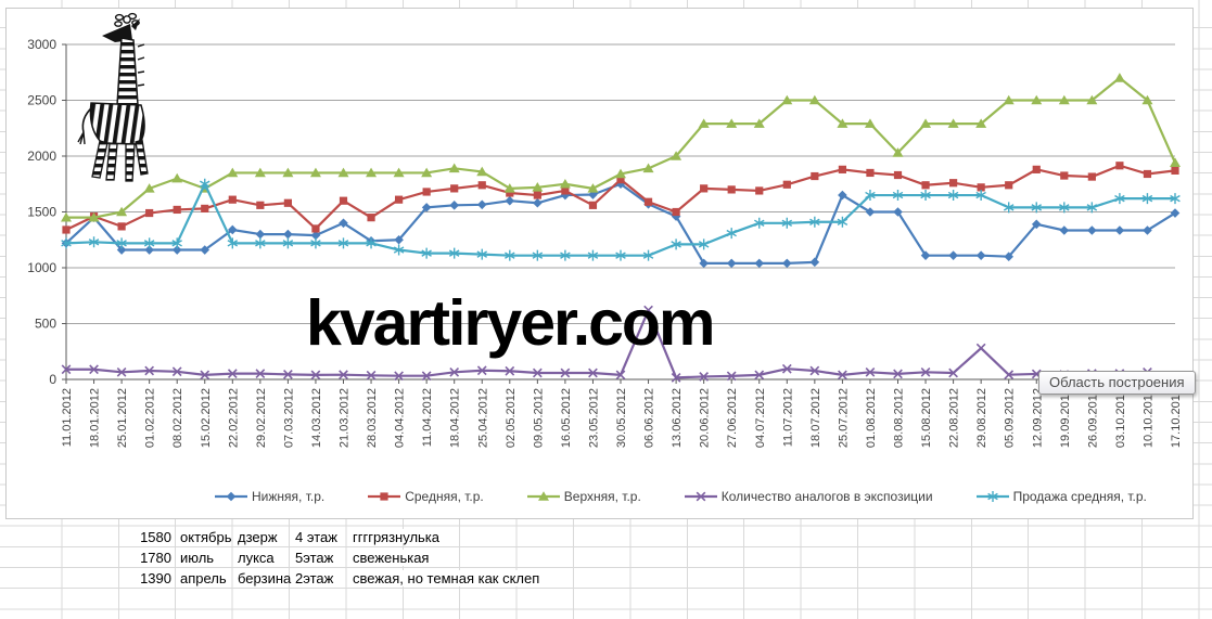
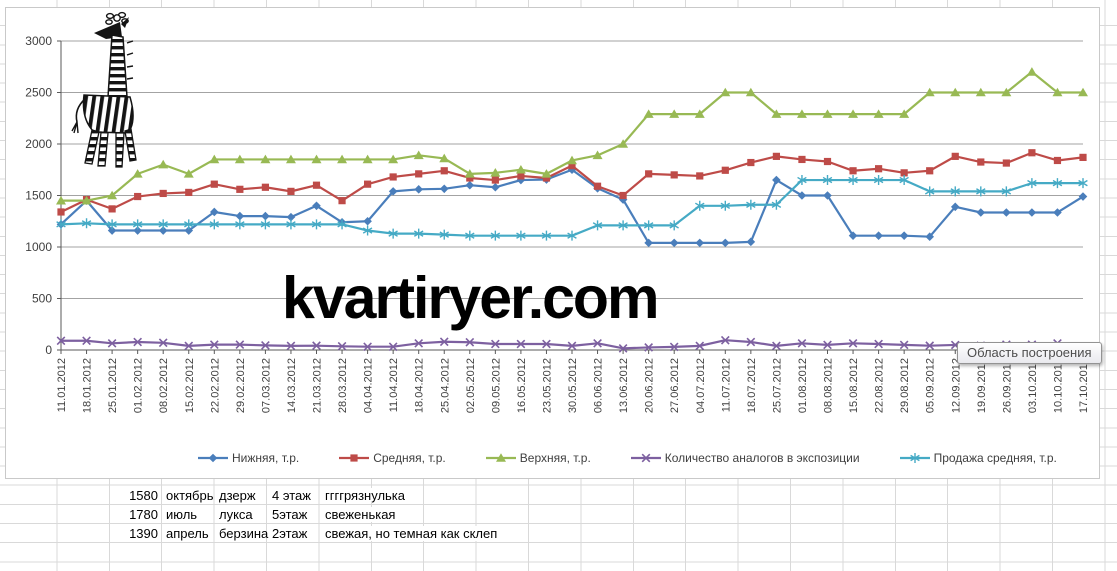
Продажа средняя, т.р./15.02.2012: 1750 -> 1220
Средняя, т.р./14.03.2012: 1350 -> 1540
Средняя, т.р./23.05.2012: 1560 -> 1670
Количество аналогов в экспозиции/06.06.2012: 620 -> 60
Продажа средняя, т.р./06.06.2012: 1110 -> 1210
Продажа средняя, т.р./27.06.2012: 1310 -> 1210
Верхняя, т.р./08.08.2012: 2030 -> 2290
Количество аналогов в экспозиции/29.08.2012: 280 -> 50
Верхняя, т.р./17.10.2012: 1940 -> 2500
